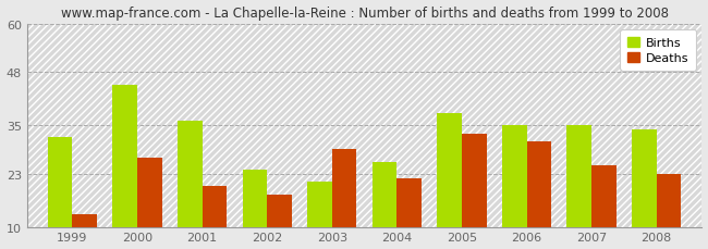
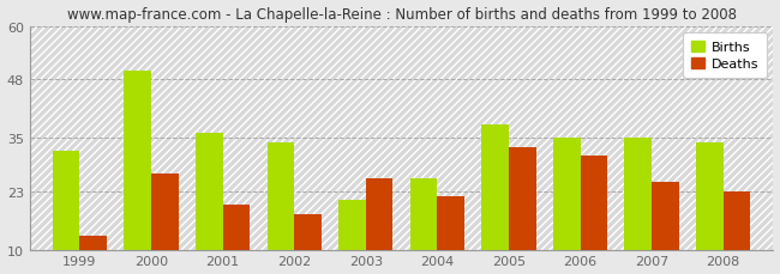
Births/2000: 45 -> 50
Births/2002: 24 -> 34
Deaths/2003: 29 -> 26
